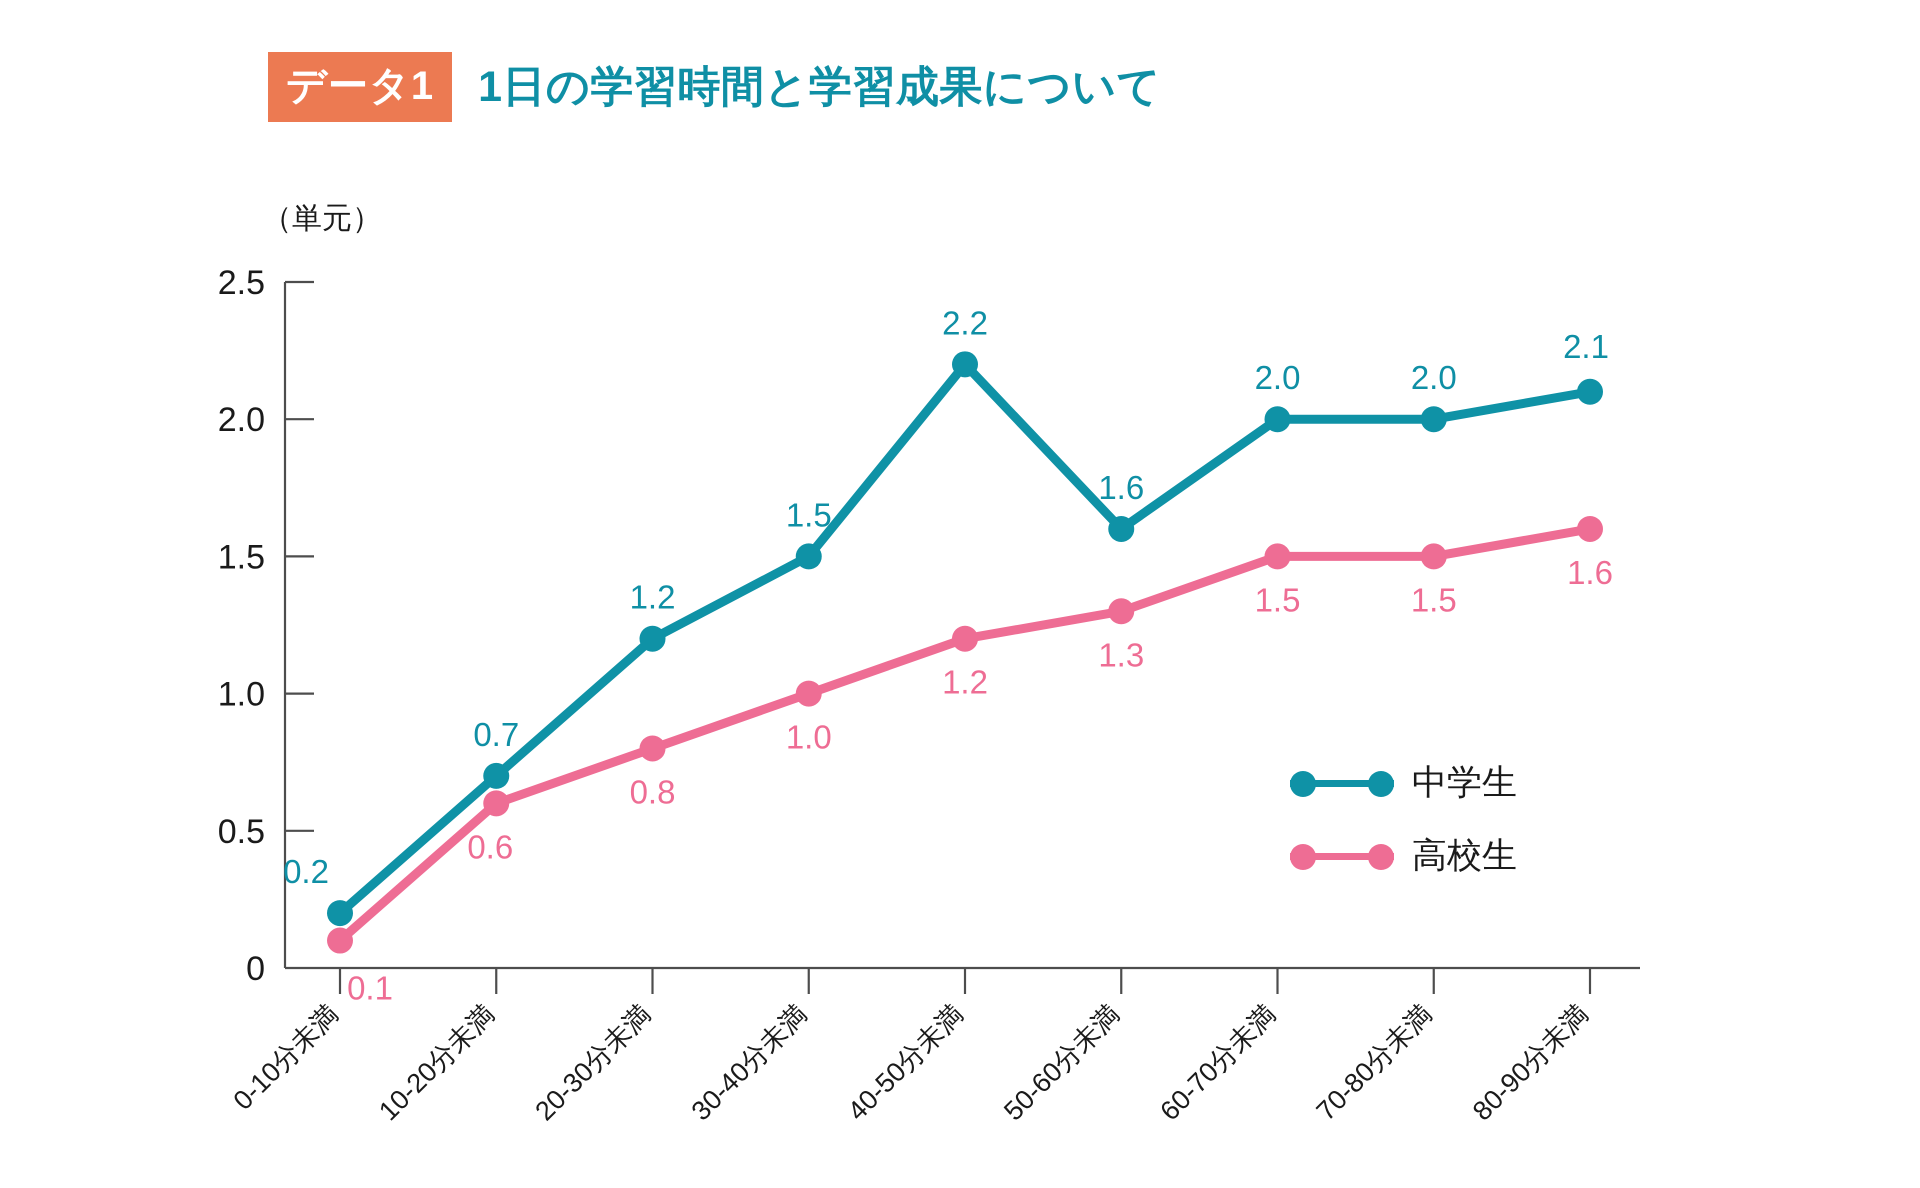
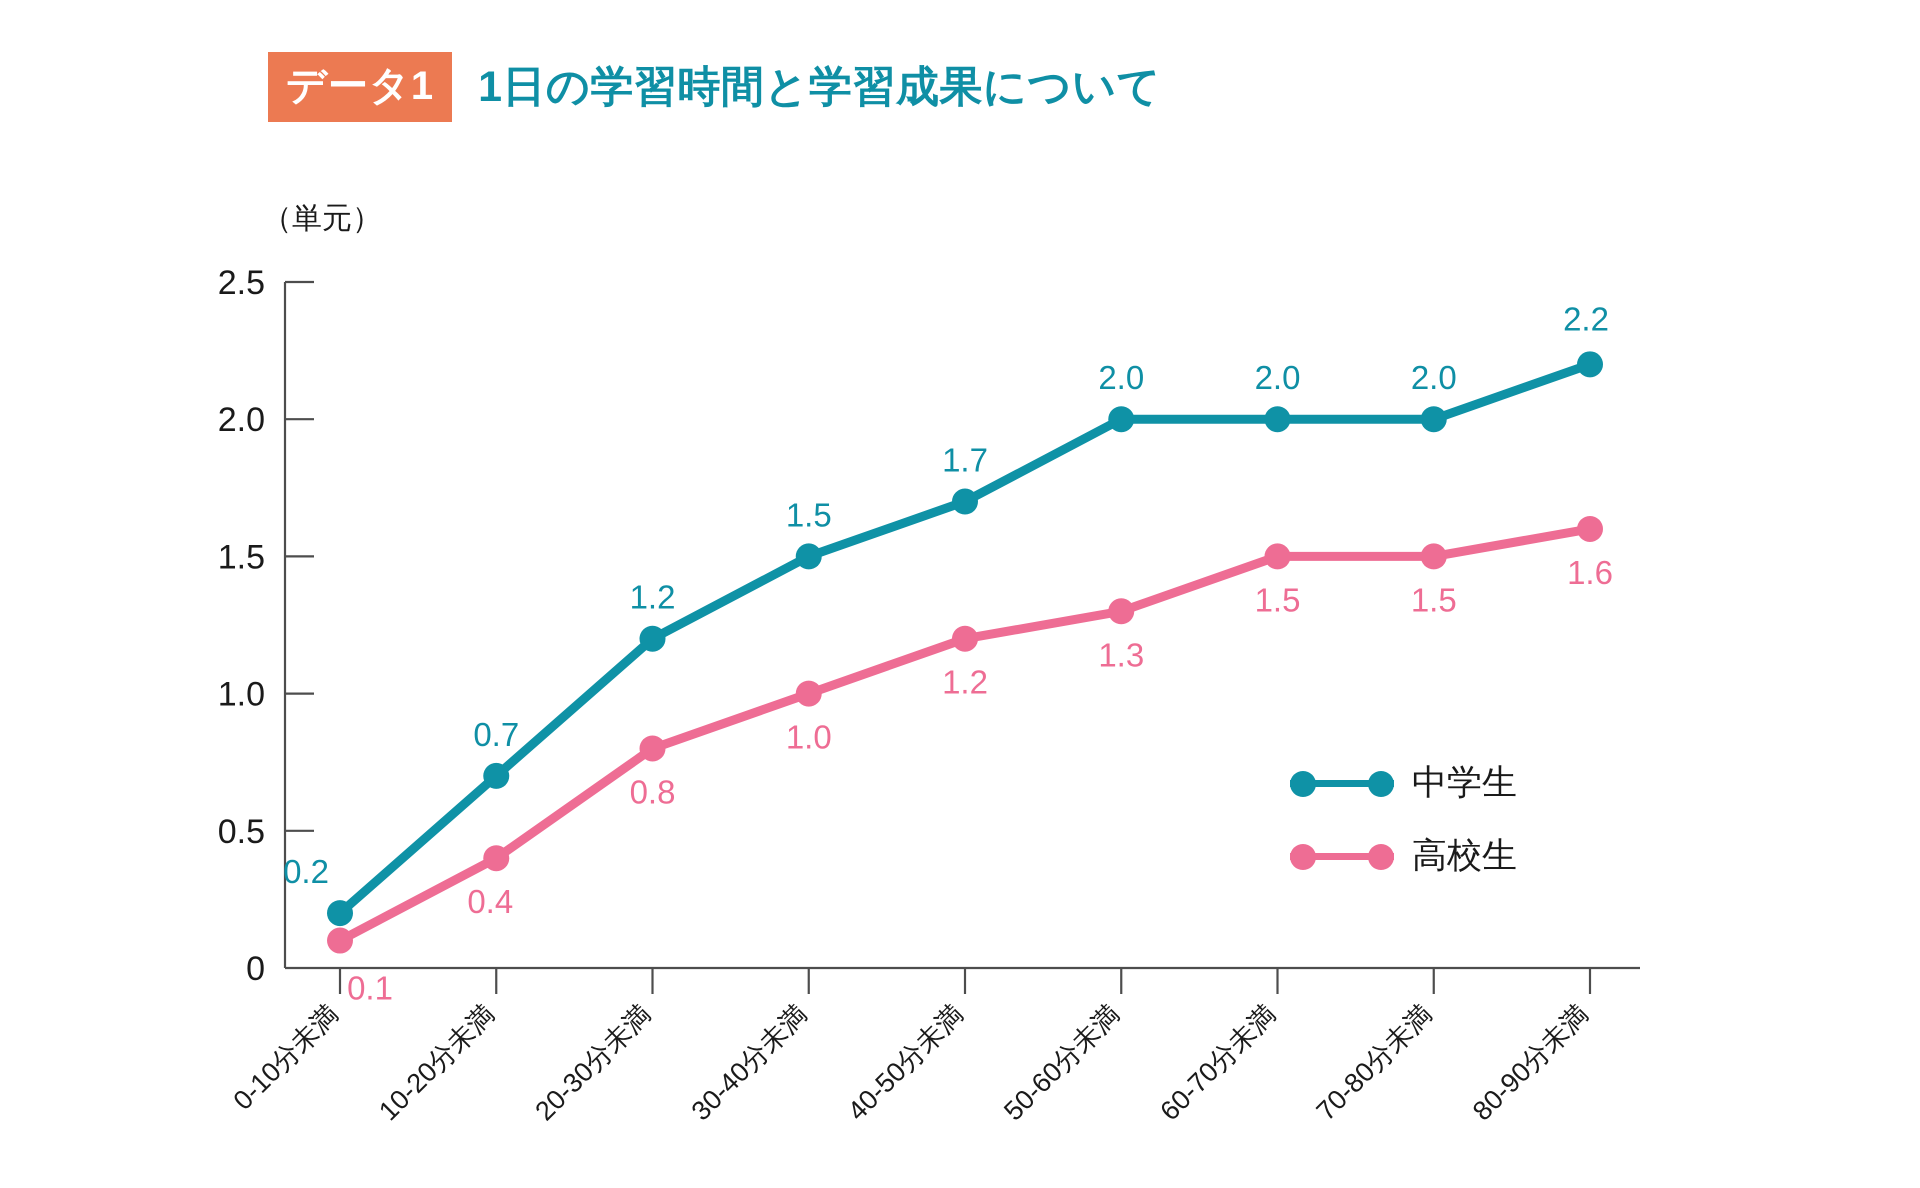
高校生/10-20分未満: 0.6 -> 0.4
中学生/40-50分未満: 2.2 -> 1.7
中学生/50-60分未満: 1.6 -> 2.0
中学生/80-90分未満: 2.1 -> 2.2
